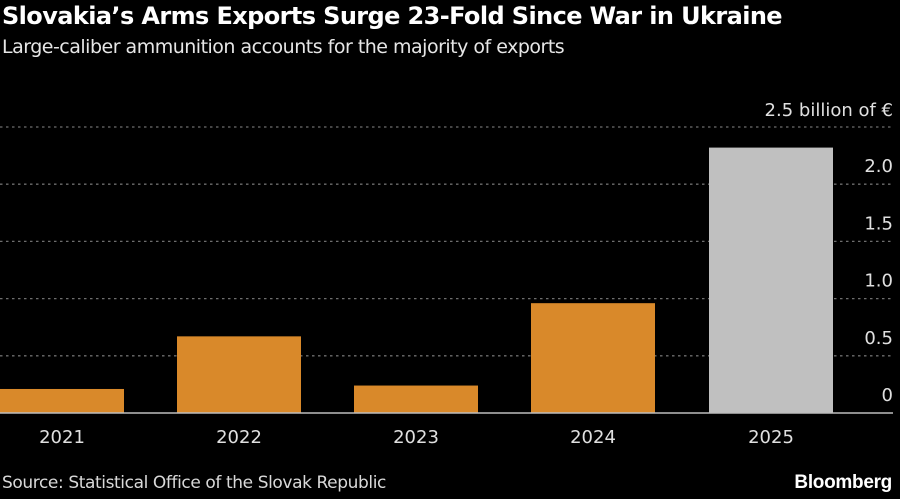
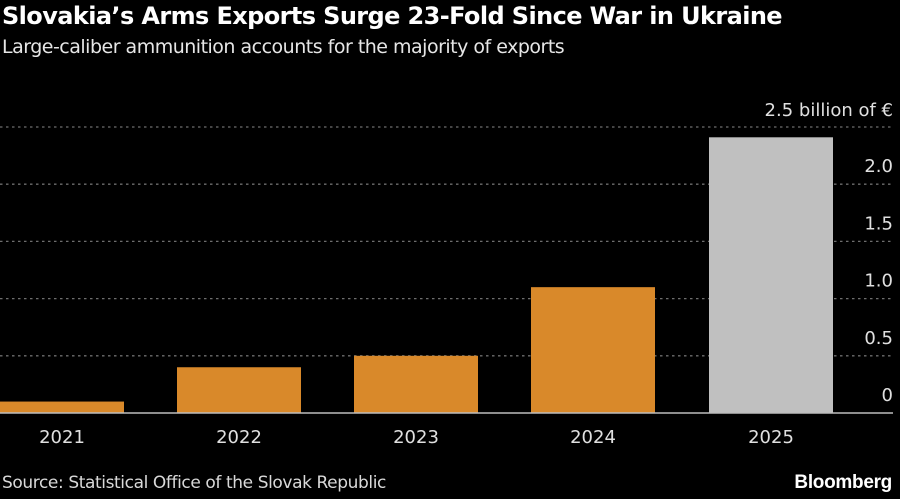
2021: 0.21 -> 0.10
2022: 0.67 -> 0.40
2023: 0.24 -> 0.50
2024: 0.96 -> 1.10
2025: 2.32 -> 2.41
